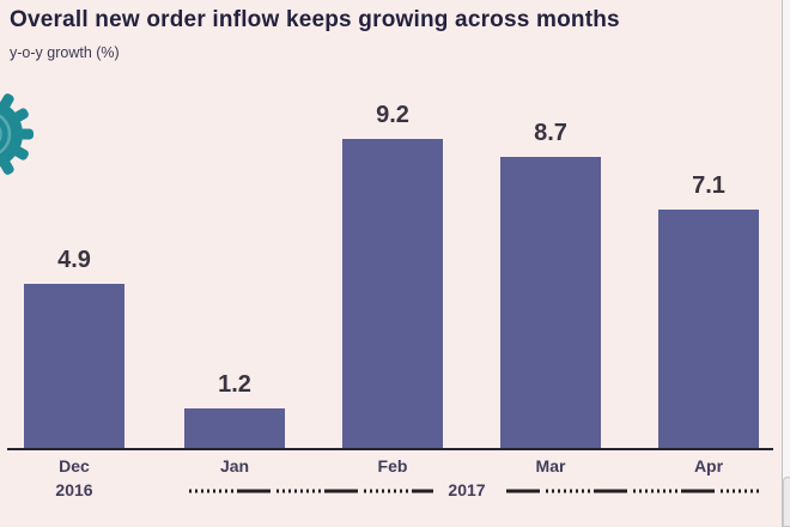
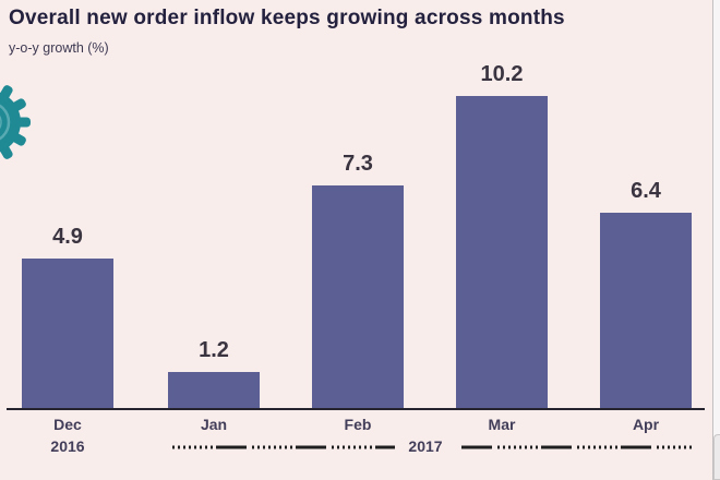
Feb: 9.2 -> 7.3
Mar: 8.7 -> 10.2
Apr: 7.1 -> 6.4
